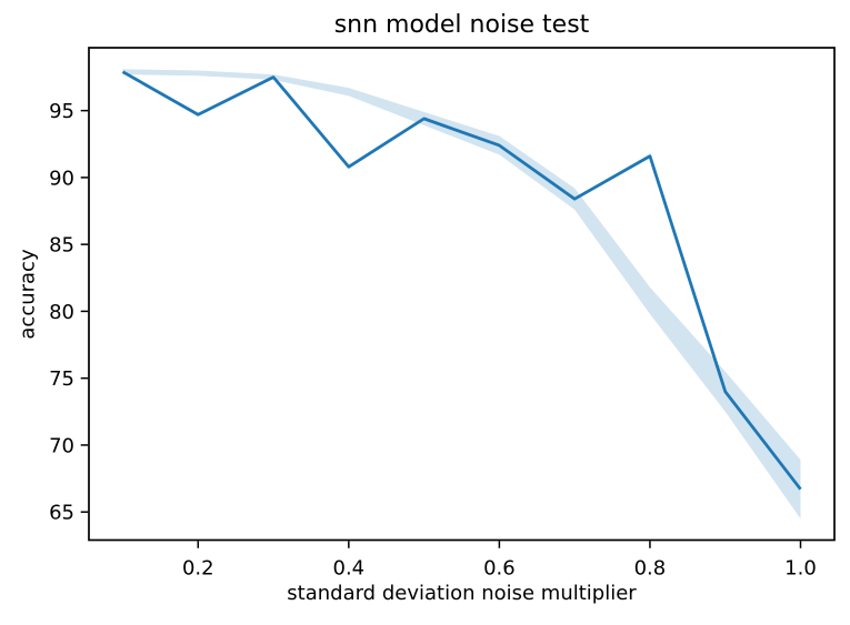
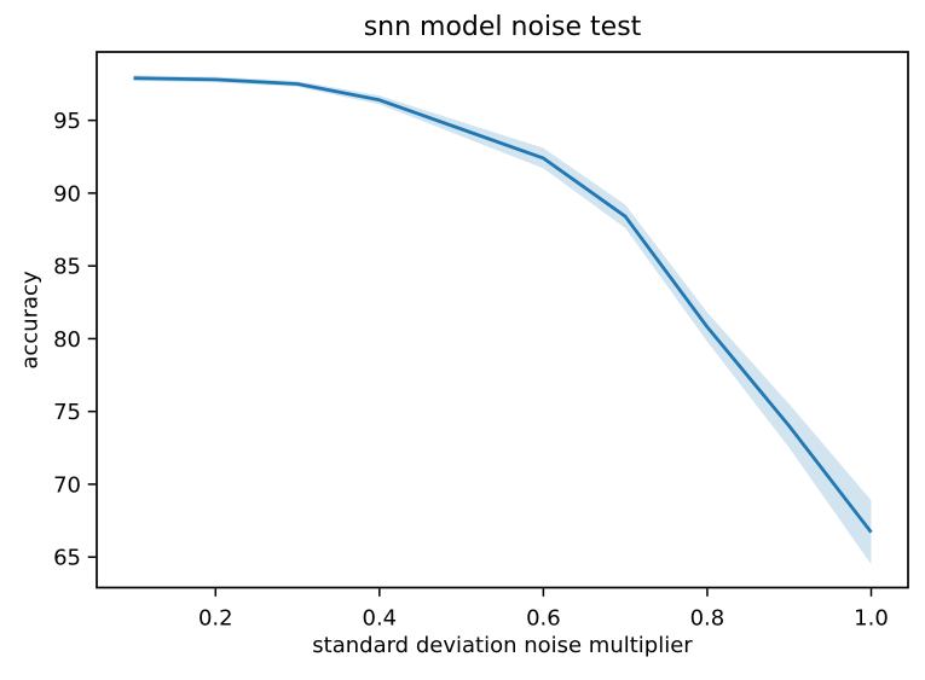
0.2: 94.7 -> 97.8
0.4: 90.8 -> 96.4
0.8: 91.6 -> 80.8
